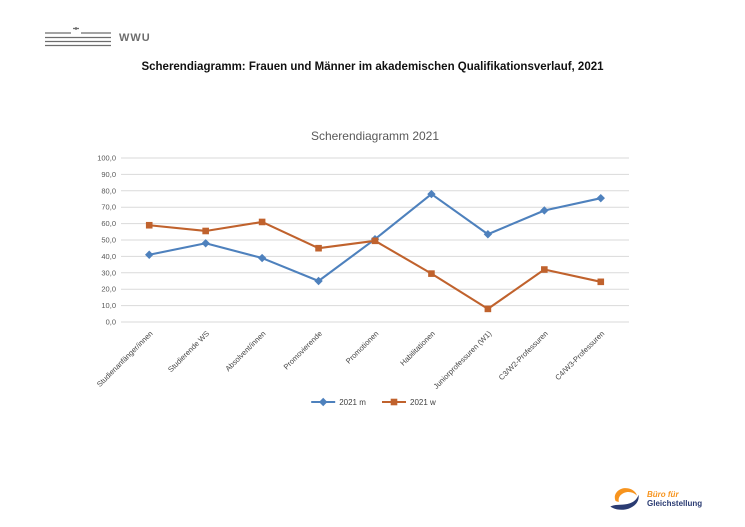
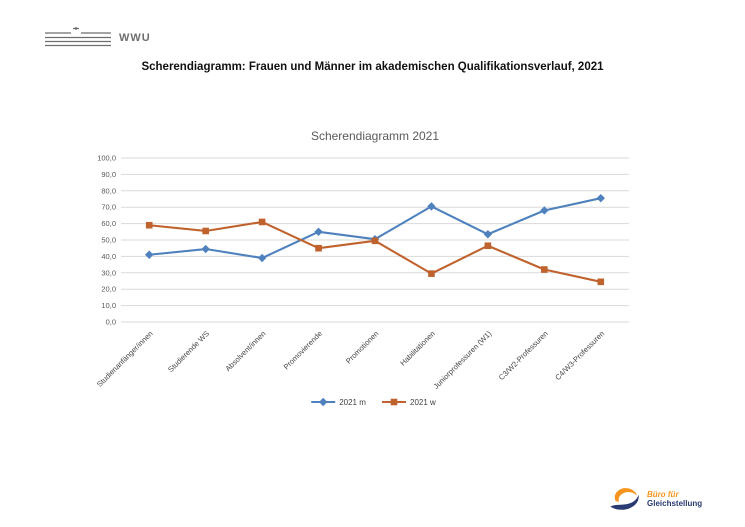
2021 m/Studierende WS: 48 -> 44
2021 m/Promovierende: 25 -> 55
2021 m/Habilitationen: 78 -> 70
2021 w/Juniorprofessuren (W1): 8 -> 46
